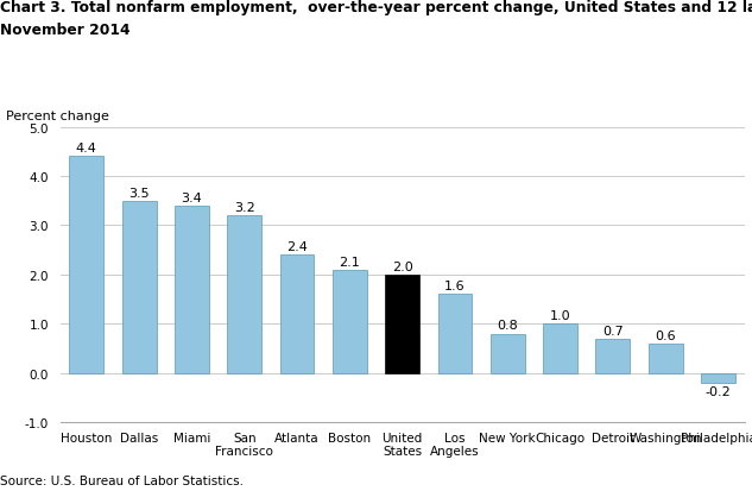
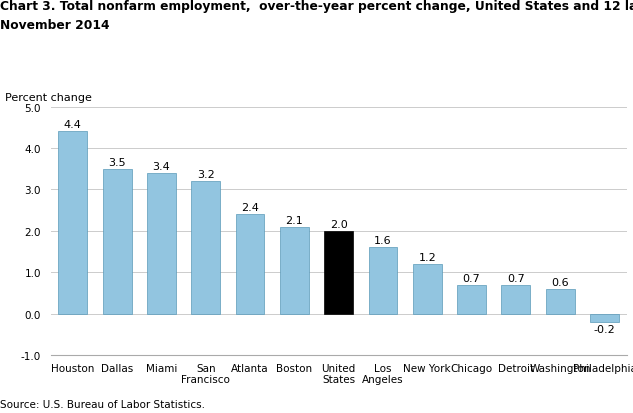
New York: 0.8 -> 1.2
Chicago: 1.0 -> 0.7
